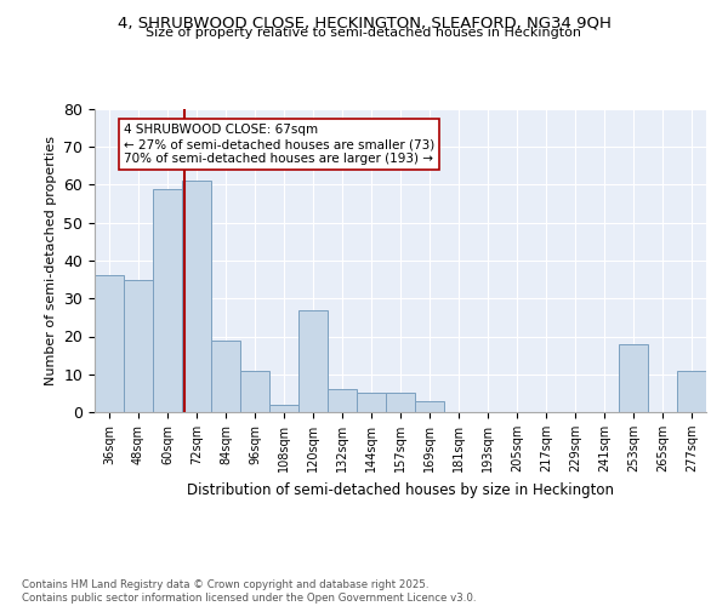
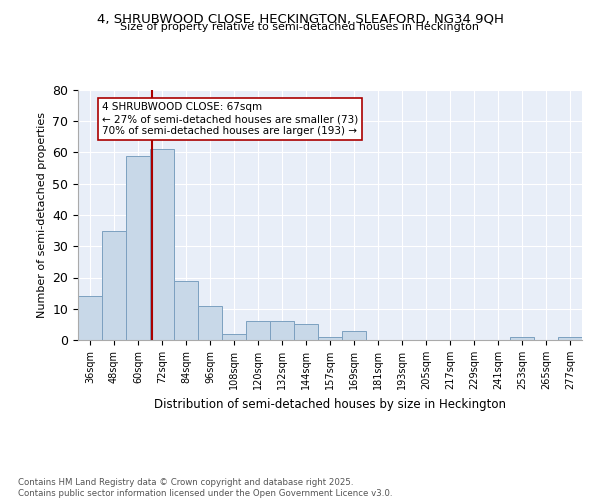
36sqm: 36 -> 14
120sqm: 27 -> 6
157sqm: 5 -> 1
253sqm: 18 -> 1
277sqm: 11 -> 1
